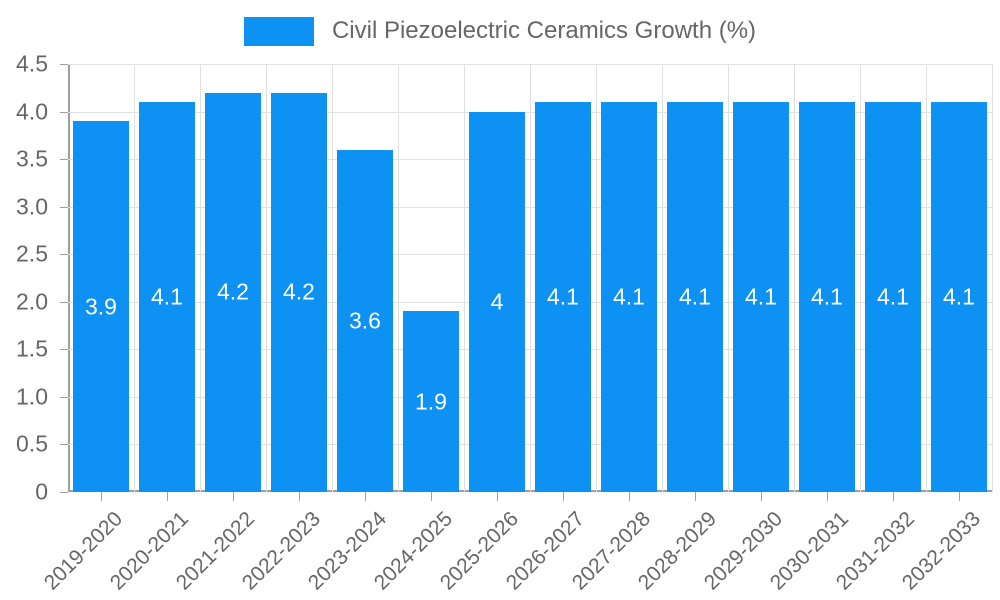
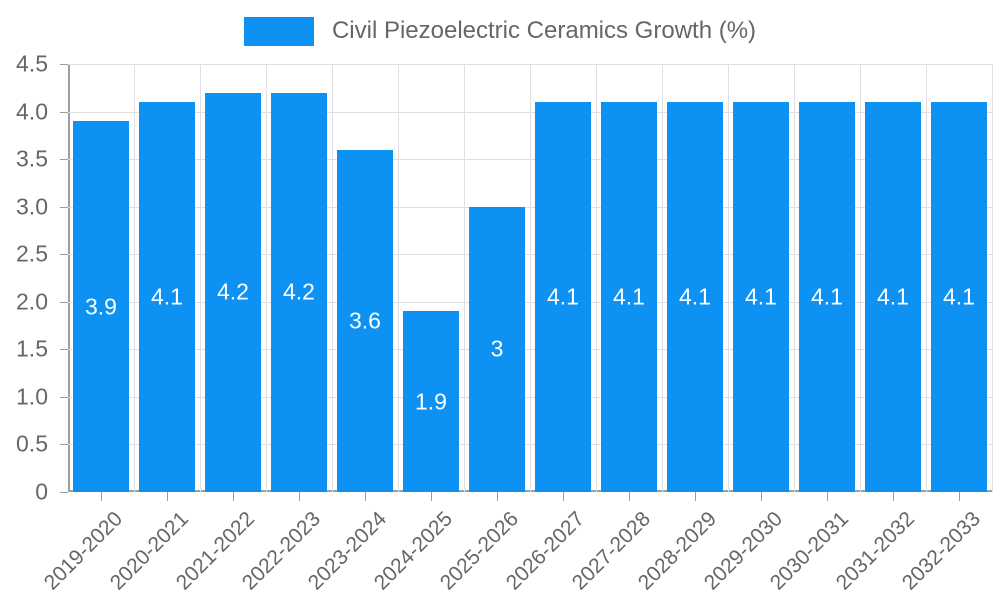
2025-2026: 4 -> 3
